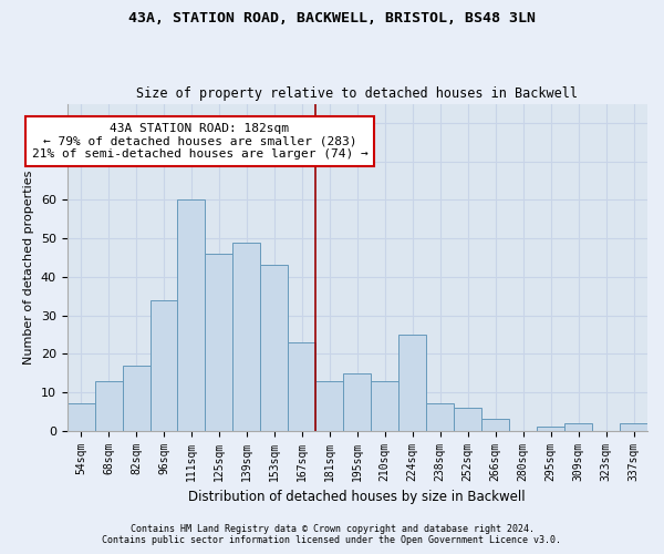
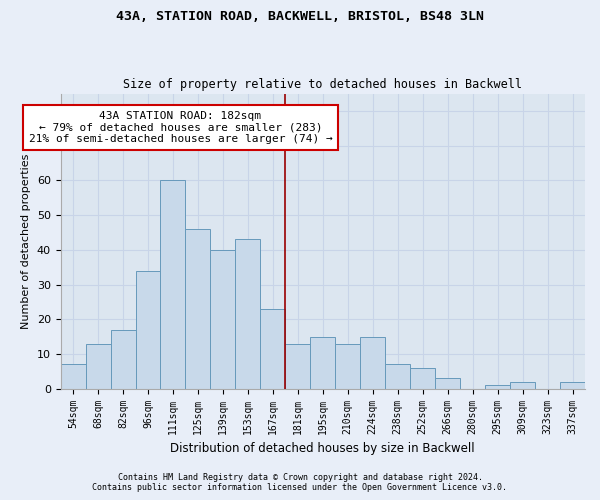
139sqm: 49 -> 40
224sqm: 25 -> 15
